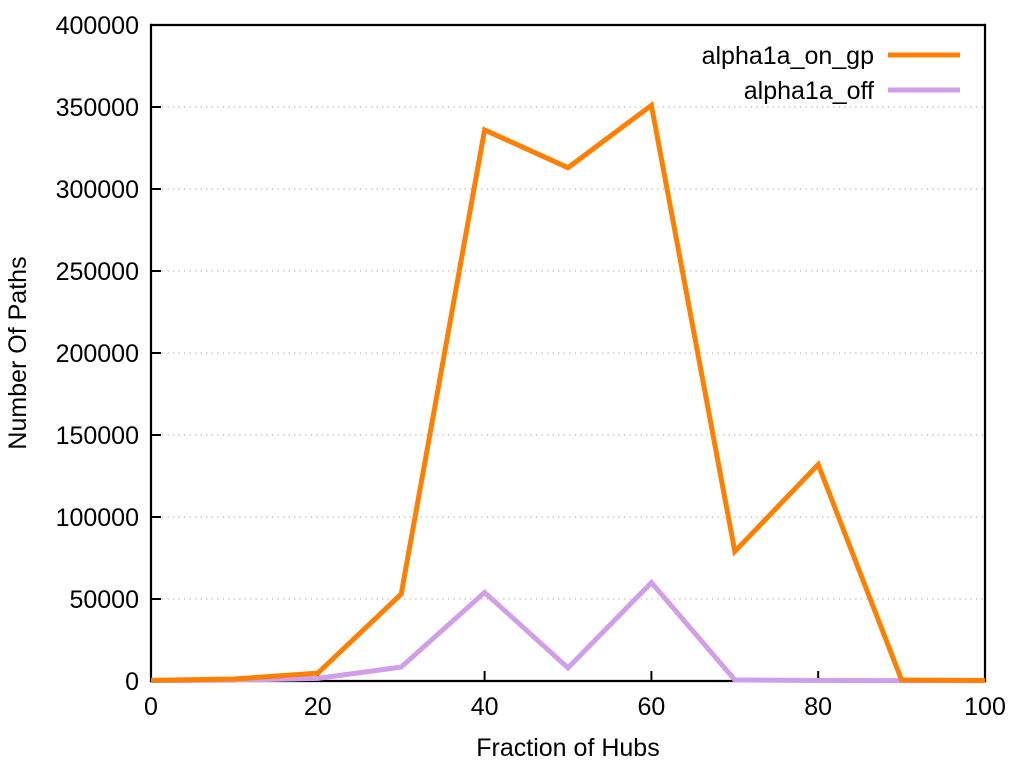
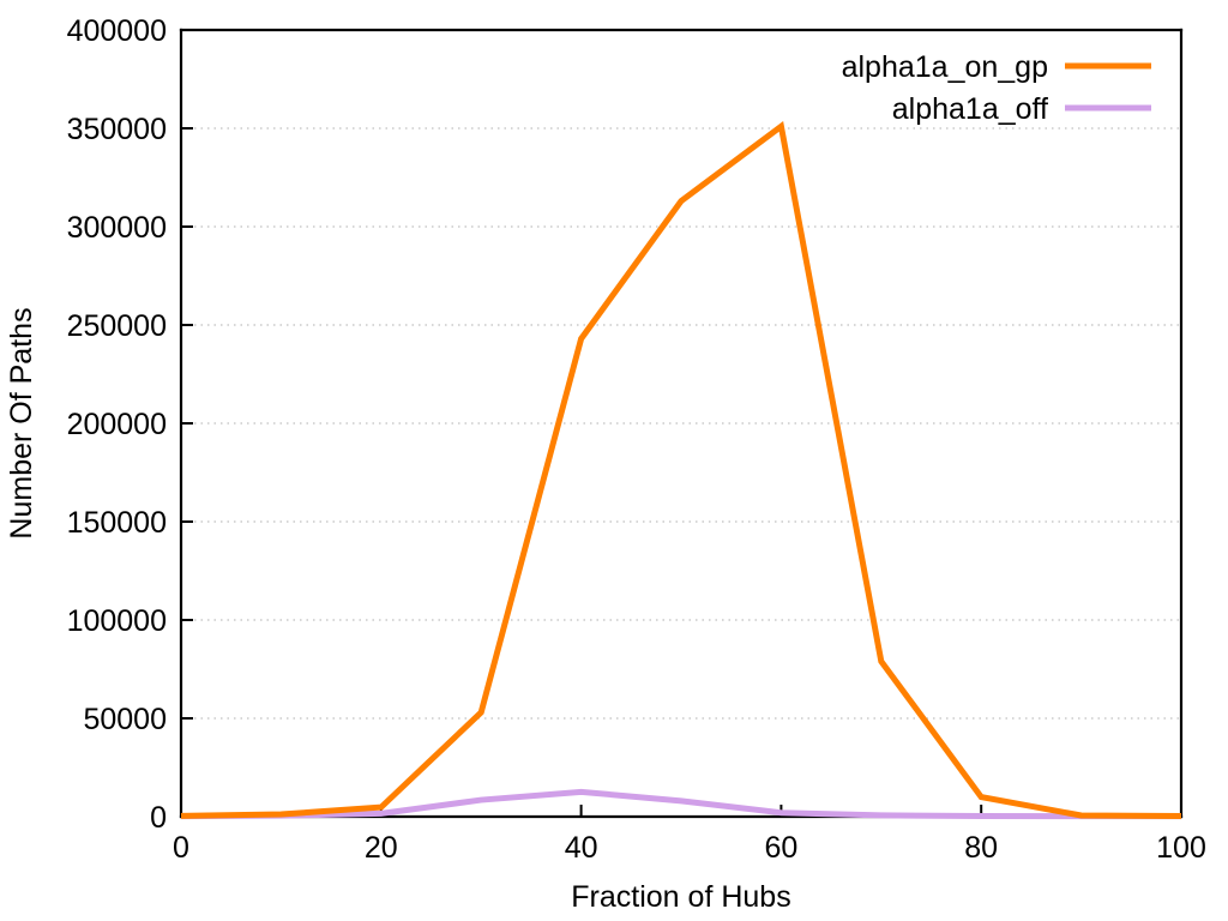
alpha1a_on_gp/40: 336000 -> 243000
alpha1a_off/40: 54000 -> 13000
alpha1a_off/60: 60000 -> 2000
alpha1a_on_gp/80: 132000 -> 10000
